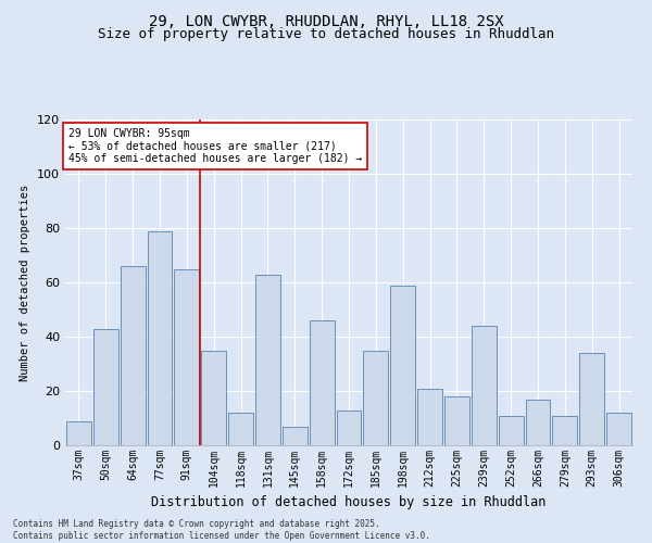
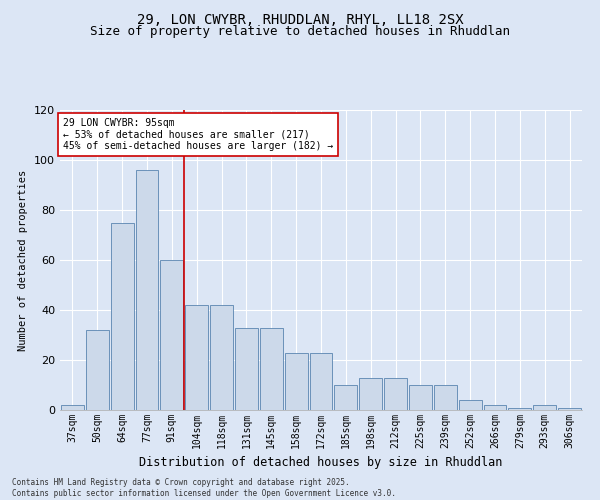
37sqm: 9 -> 2
50sqm: 43 -> 32
64sqm: 66 -> 75
77sqm: 79 -> 96
91sqm: 65 -> 60
104sqm: 35 -> 42
118sqm: 12 -> 42
131sqm: 63 -> 33
145sqm: 7 -> 33
158sqm: 46 -> 23
172sqm: 13 -> 23
185sqm: 35 -> 10
198sqm: 59 -> 13
212sqm: 21 -> 13
225sqm: 18 -> 10
239sqm: 44 -> 10
252sqm: 11 -> 4
266sqm: 17 -> 2
279sqm: 11 -> 1
293sqm: 34 -> 2
306sqm: 12 -> 1
